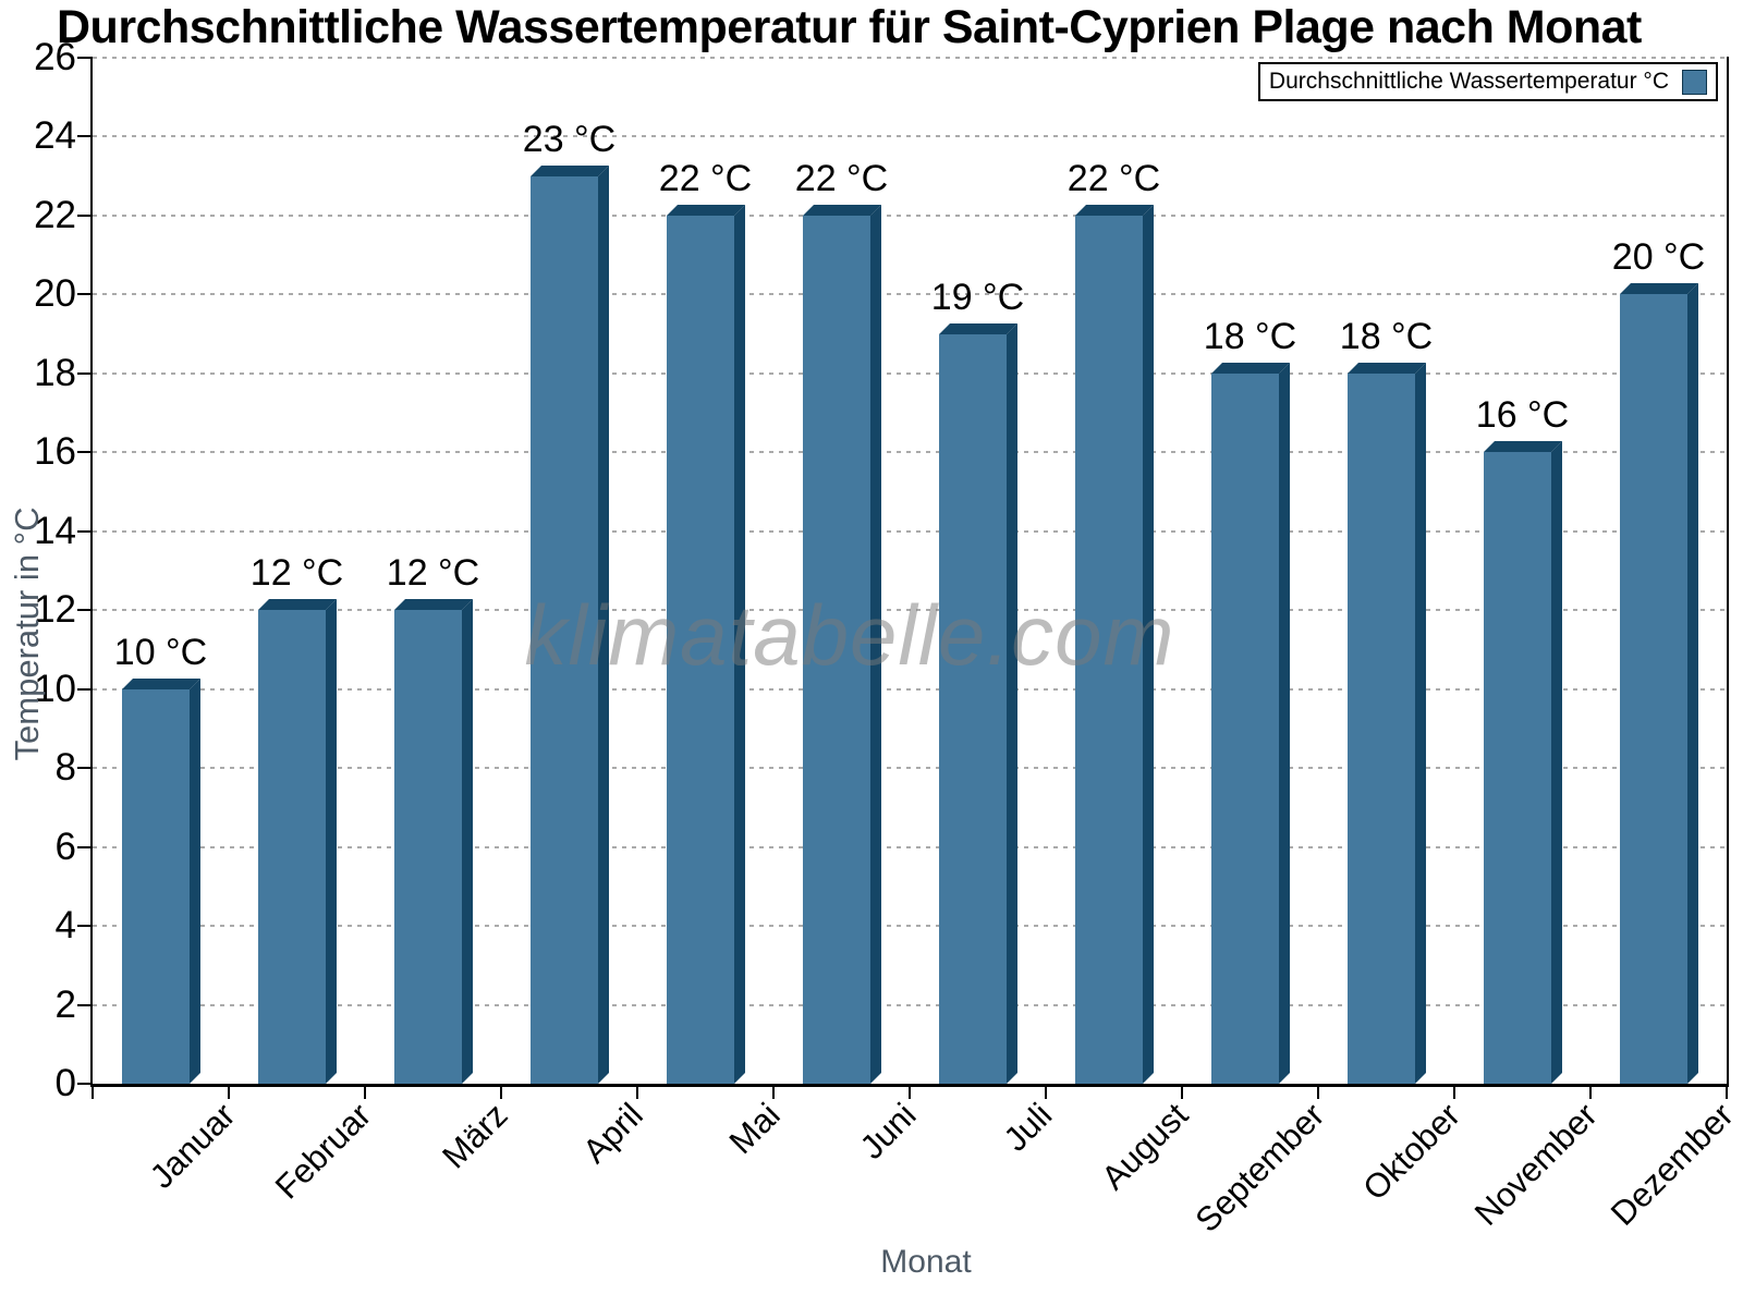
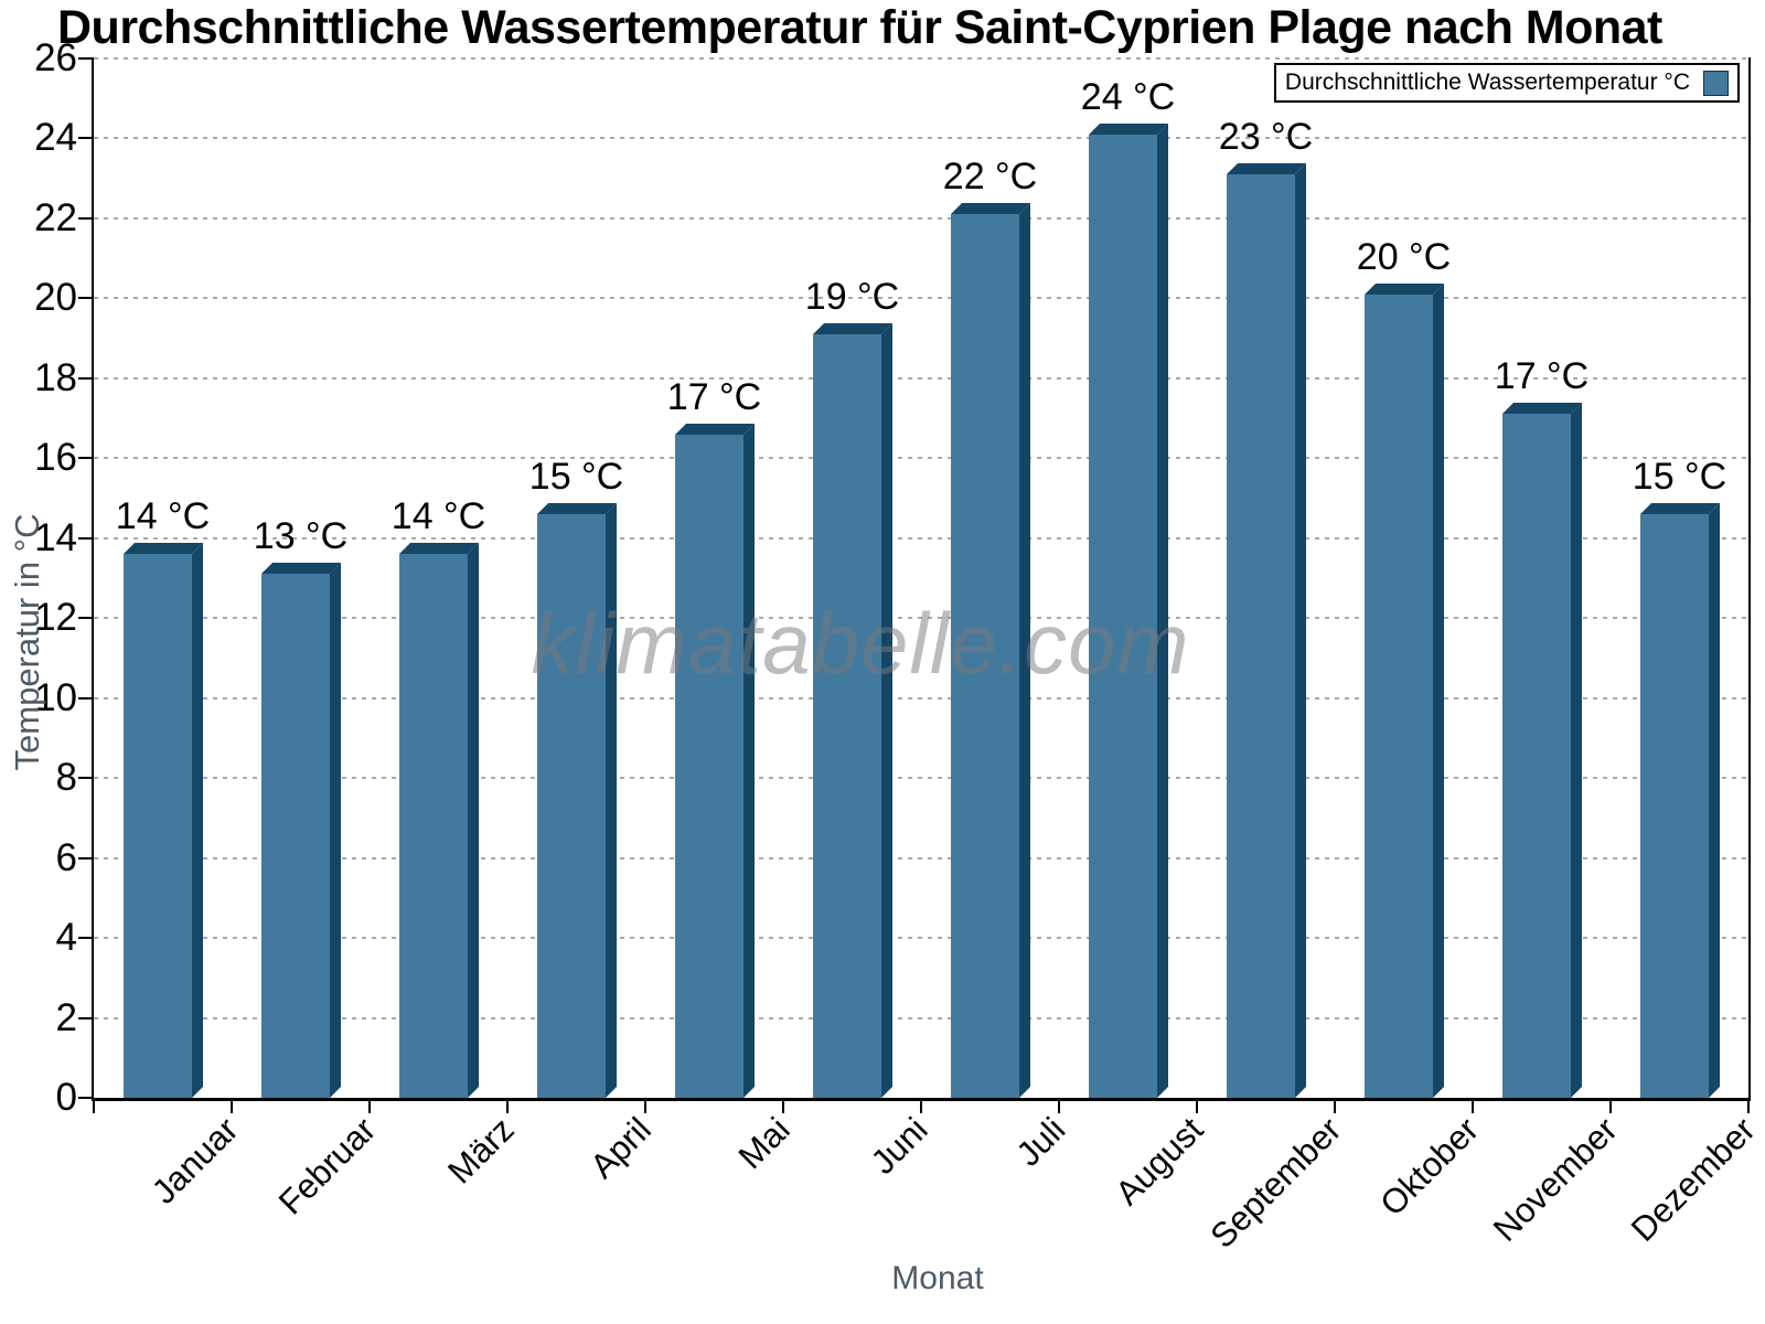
Januar: 10 -> 14
Februar: 12 -> 13
März: 12 -> 14
April: 23 -> 15
Mai: 22 -> 17
Juni: 22 -> 19
Juli: 19 -> 22
August: 22 -> 24
September: 18 -> 23
Oktober: 18 -> 20
November: 16 -> 17
Dezember: 20 -> 15
